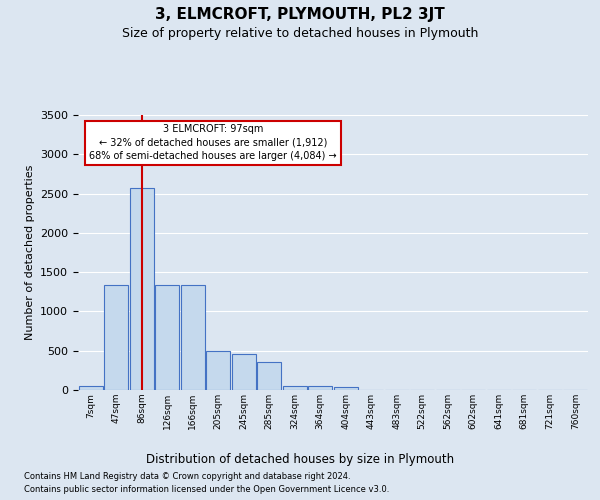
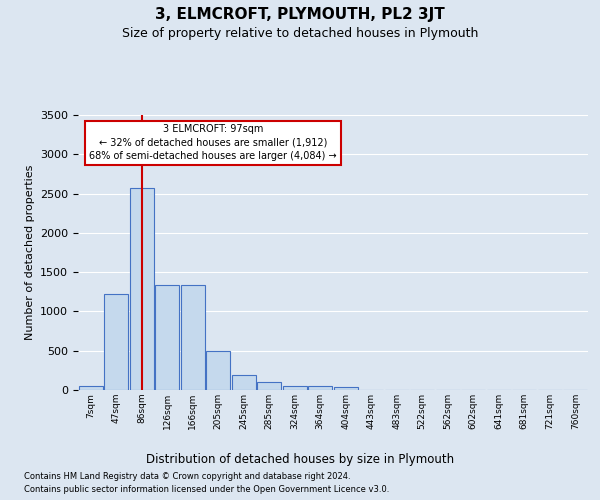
47sqm: 1340 -> 1220
245sqm: 460 -> 190
285sqm: 360 -> 100
